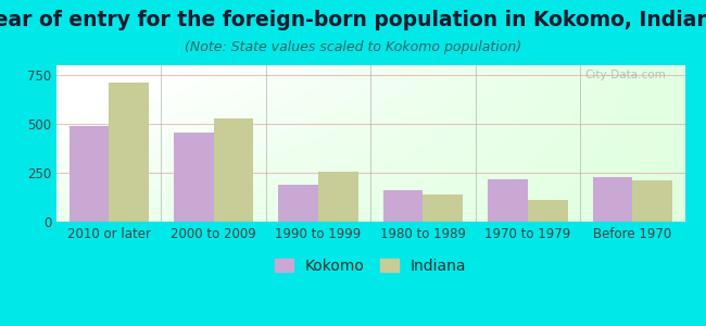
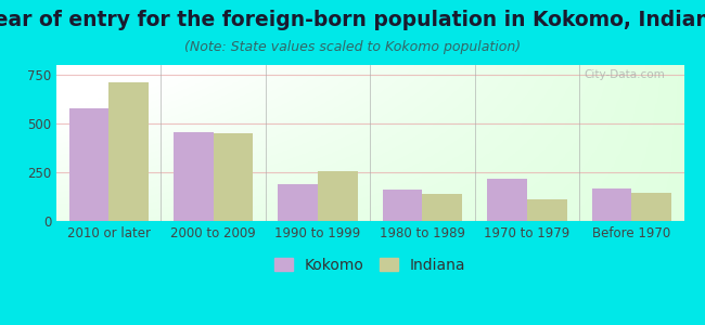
Kokomo/2010 or later: 490 -> 580
Indiana/2000 to 2009: 530 -> 450
Kokomo/Before 1970: 230 -> 160
Indiana/Before 1970: 210 -> 140
